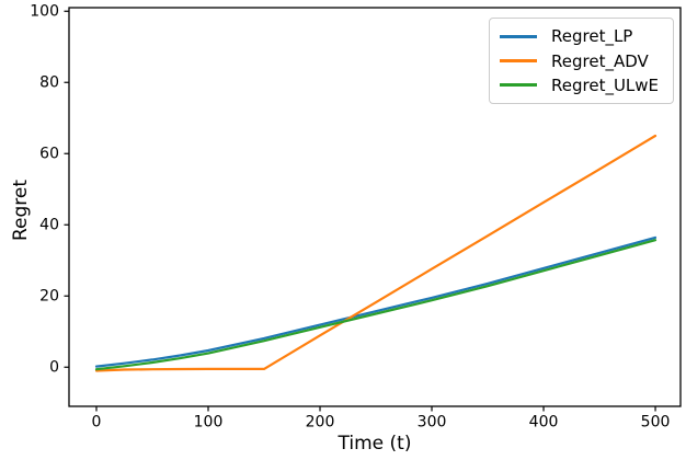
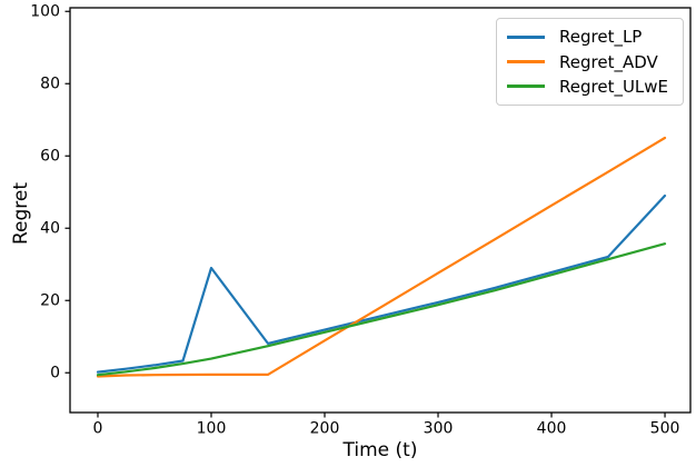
Regret_LP/100: 5 -> 29
Regret_LP/500: 36 -> 49
